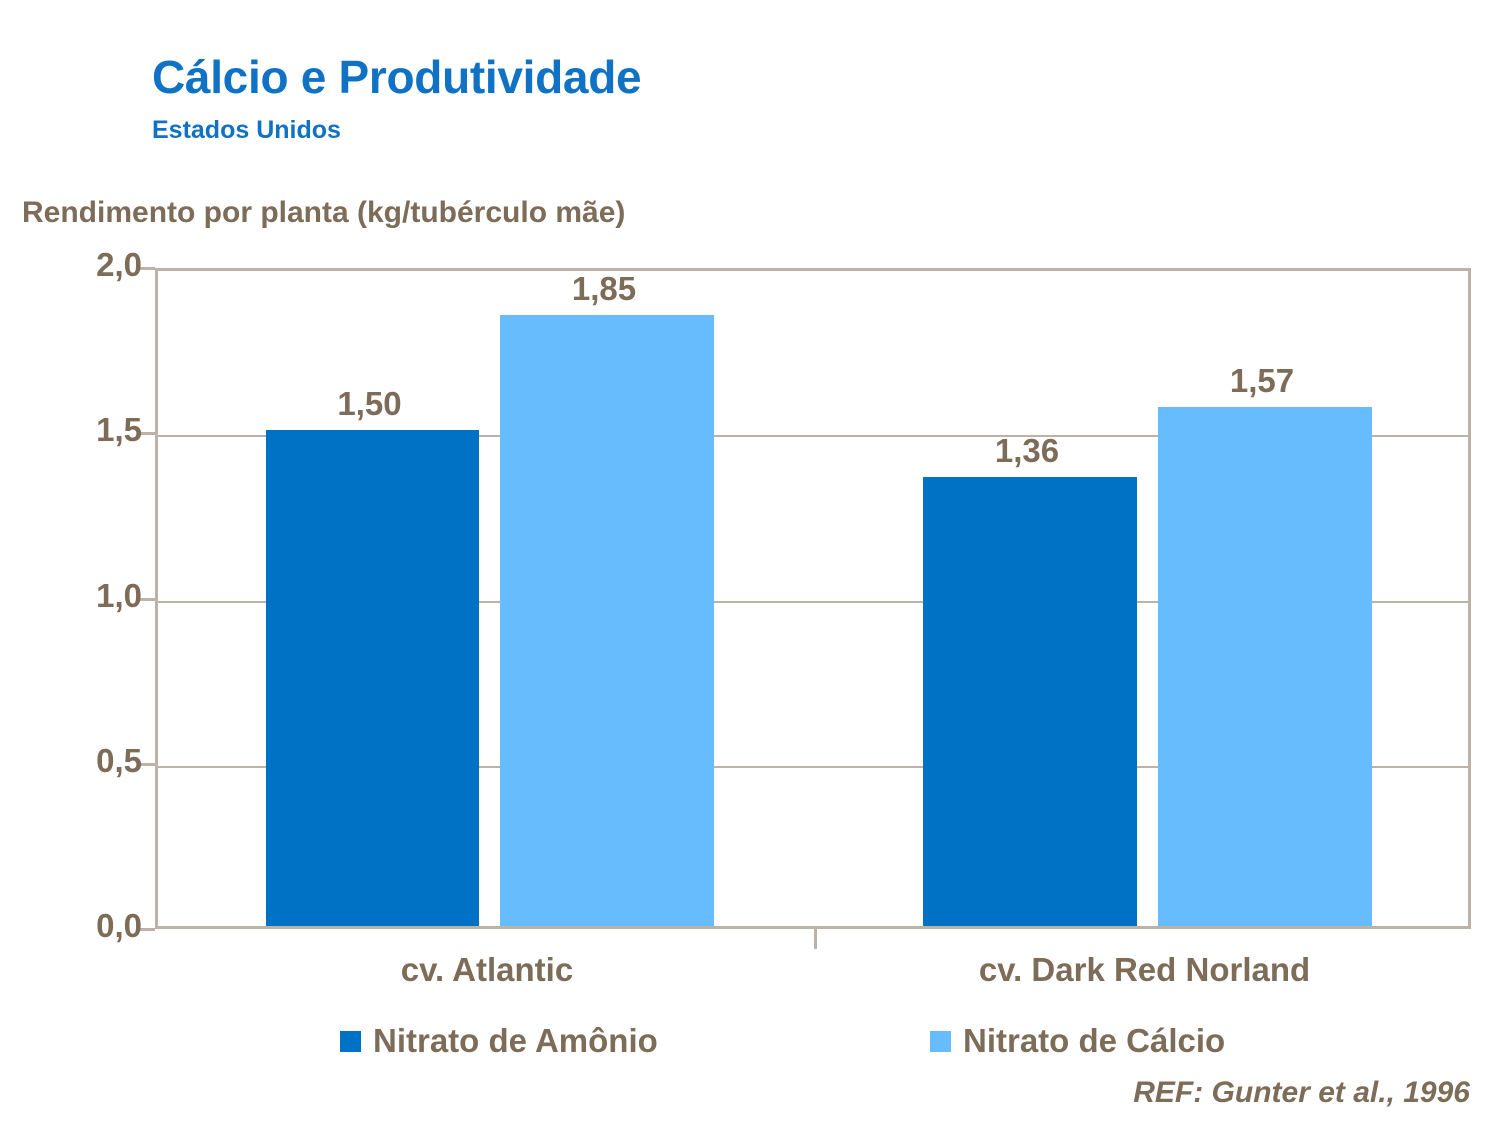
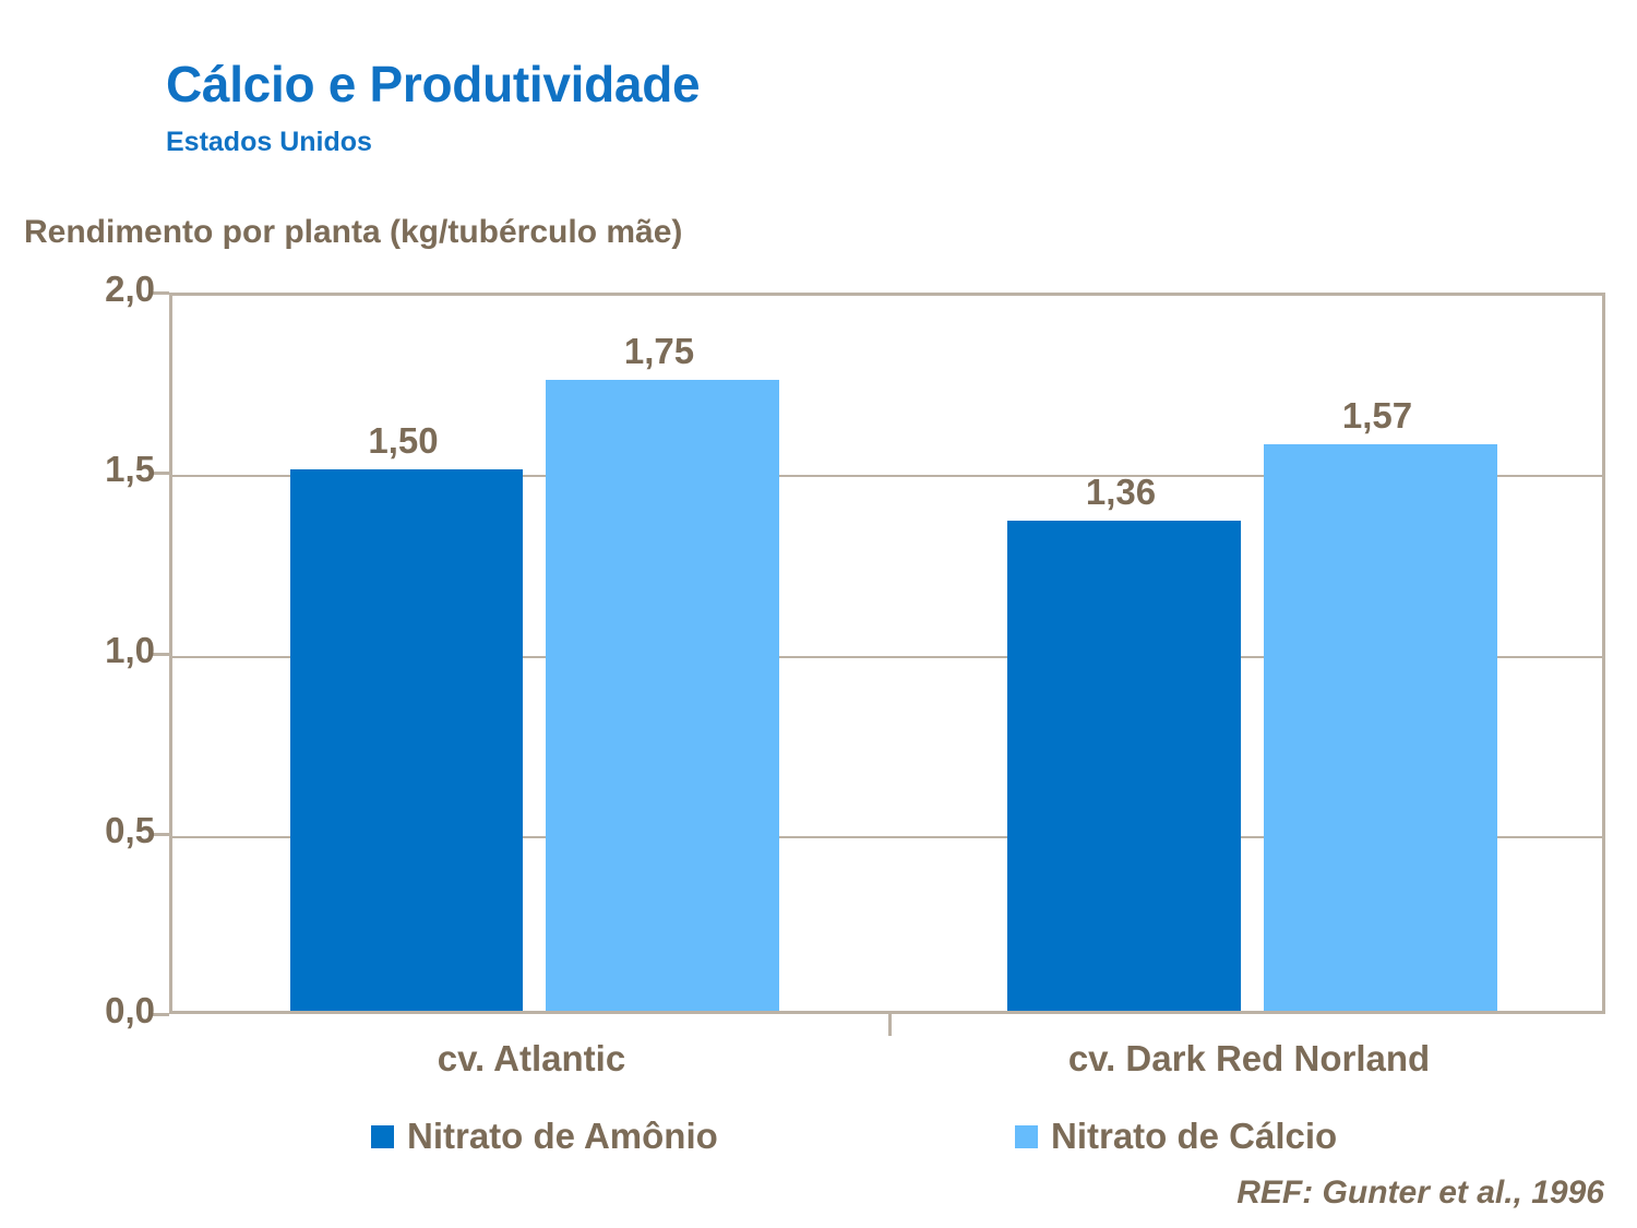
Nitrato de Cálcio/cv. Atlantic: 1,85 -> 1,75
